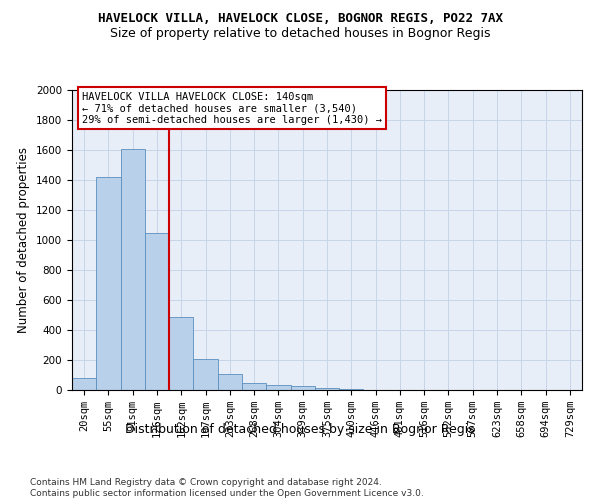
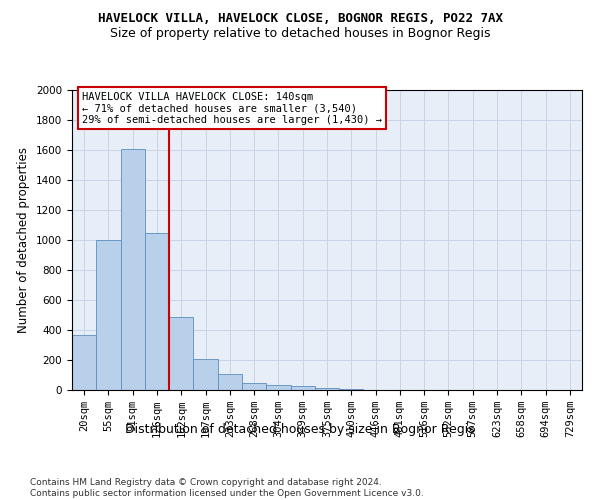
20sqm: 80 -> 370
55sqm: 1420 -> 1000
